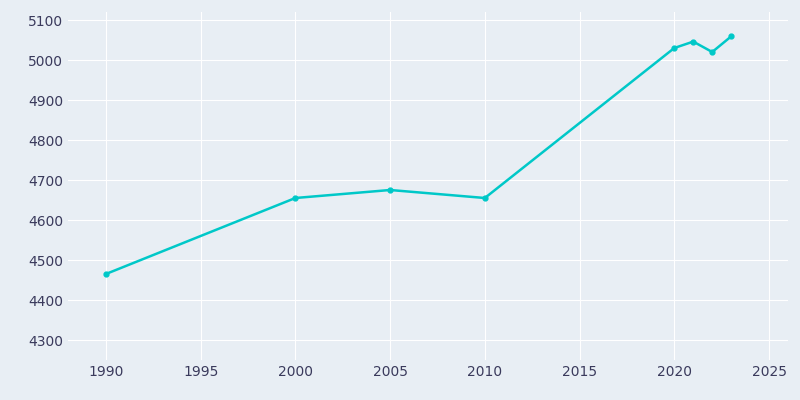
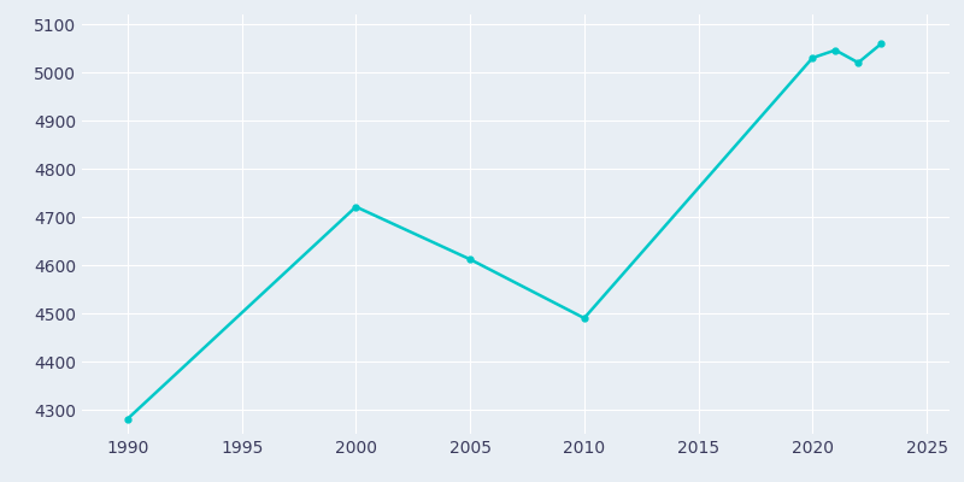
1990: 4465 -> 4281
2000: 4655 -> 4721
2005: 4675 -> 4612
2010: 4655 -> 4490
